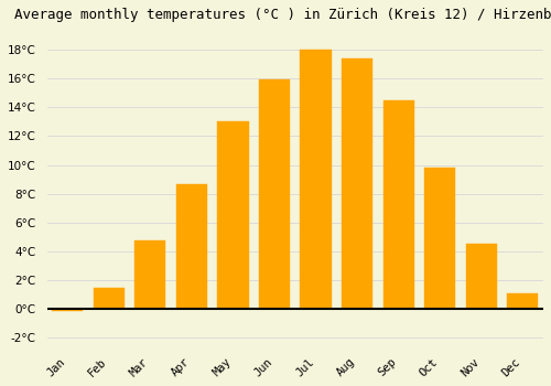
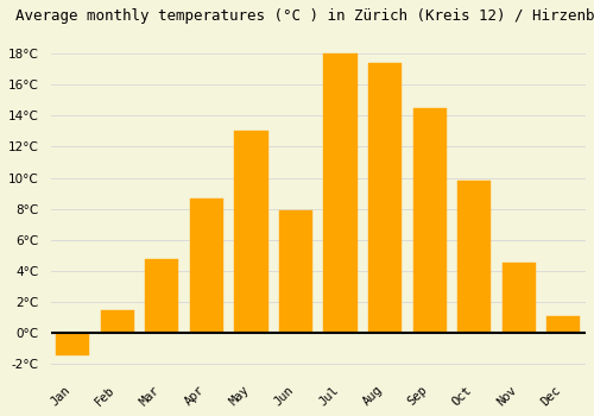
Jan: -0.1°C -> -1.4°C
Jun: 15.9°C -> 7.9°C
